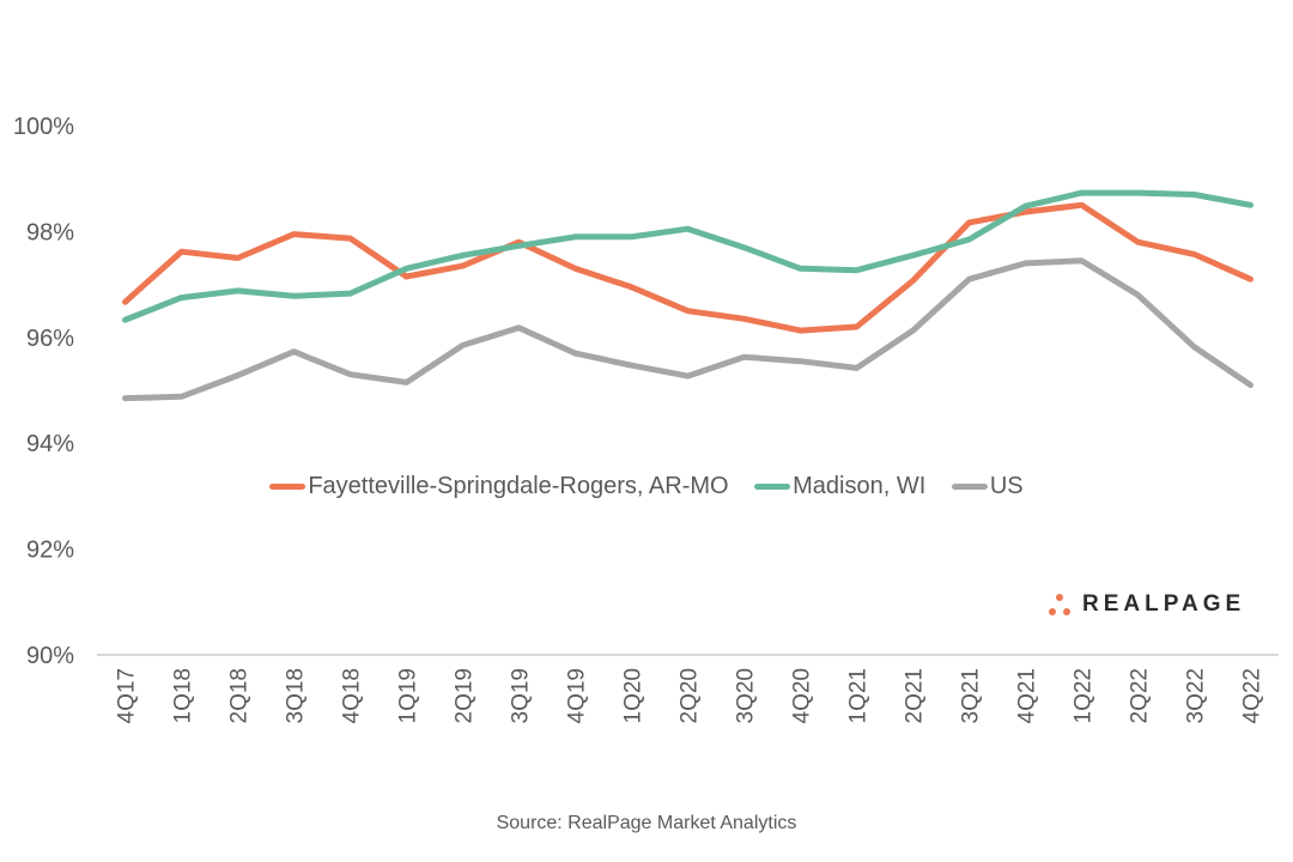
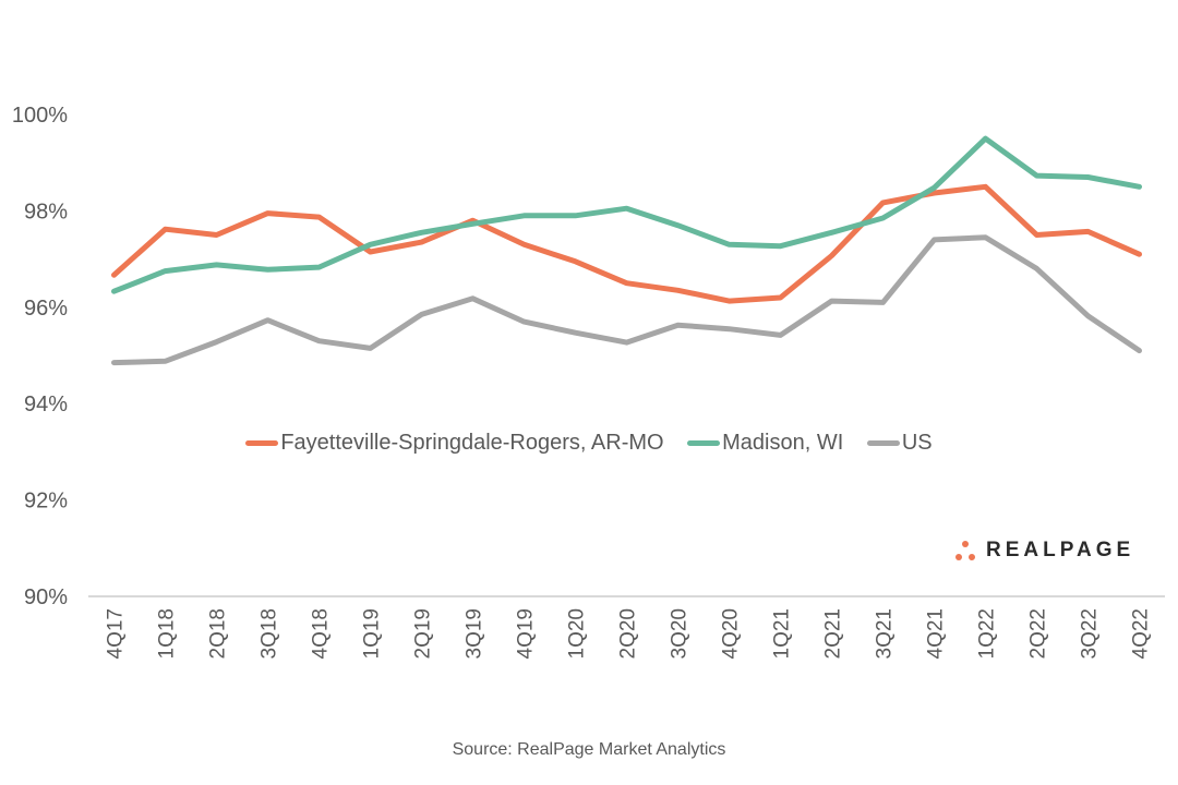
US/3Q21: 97.1% -> 96.1%
Madison, WI/1Q22: 98.7% -> 99.5%
Fayetteville-Springdale-Rogers, AR-MO/2Q22: 97.8% -> 97.5%
